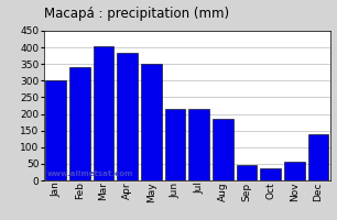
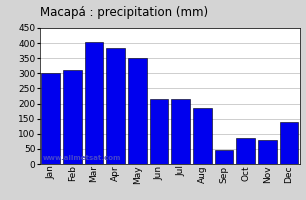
Feb: 340 -> 310
Oct: 35 -> 85
Nov: 55 -> 80
